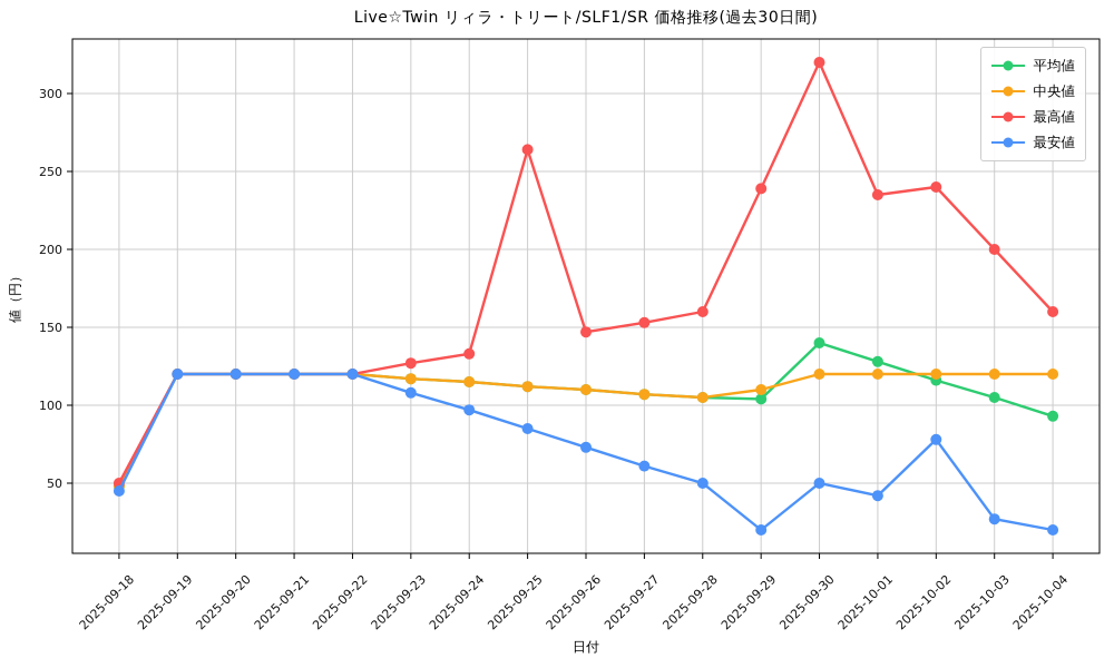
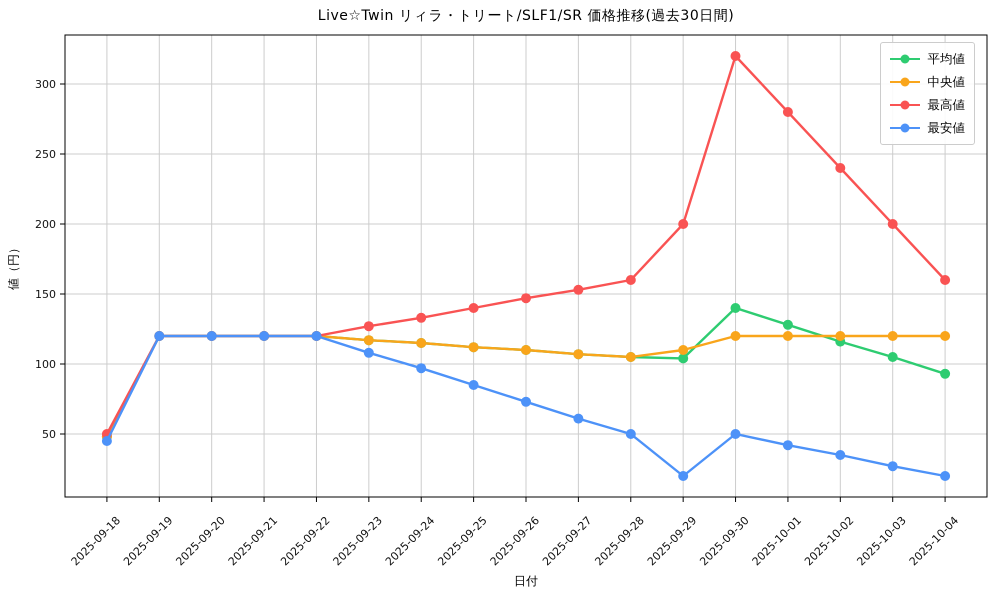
最高値/2025-09-25: 264 -> 140
最高値/2025-09-29: 239 -> 200
最高値/2025-10-01: 235 -> 280
最安値/2025-10-02: 78 -> 35
